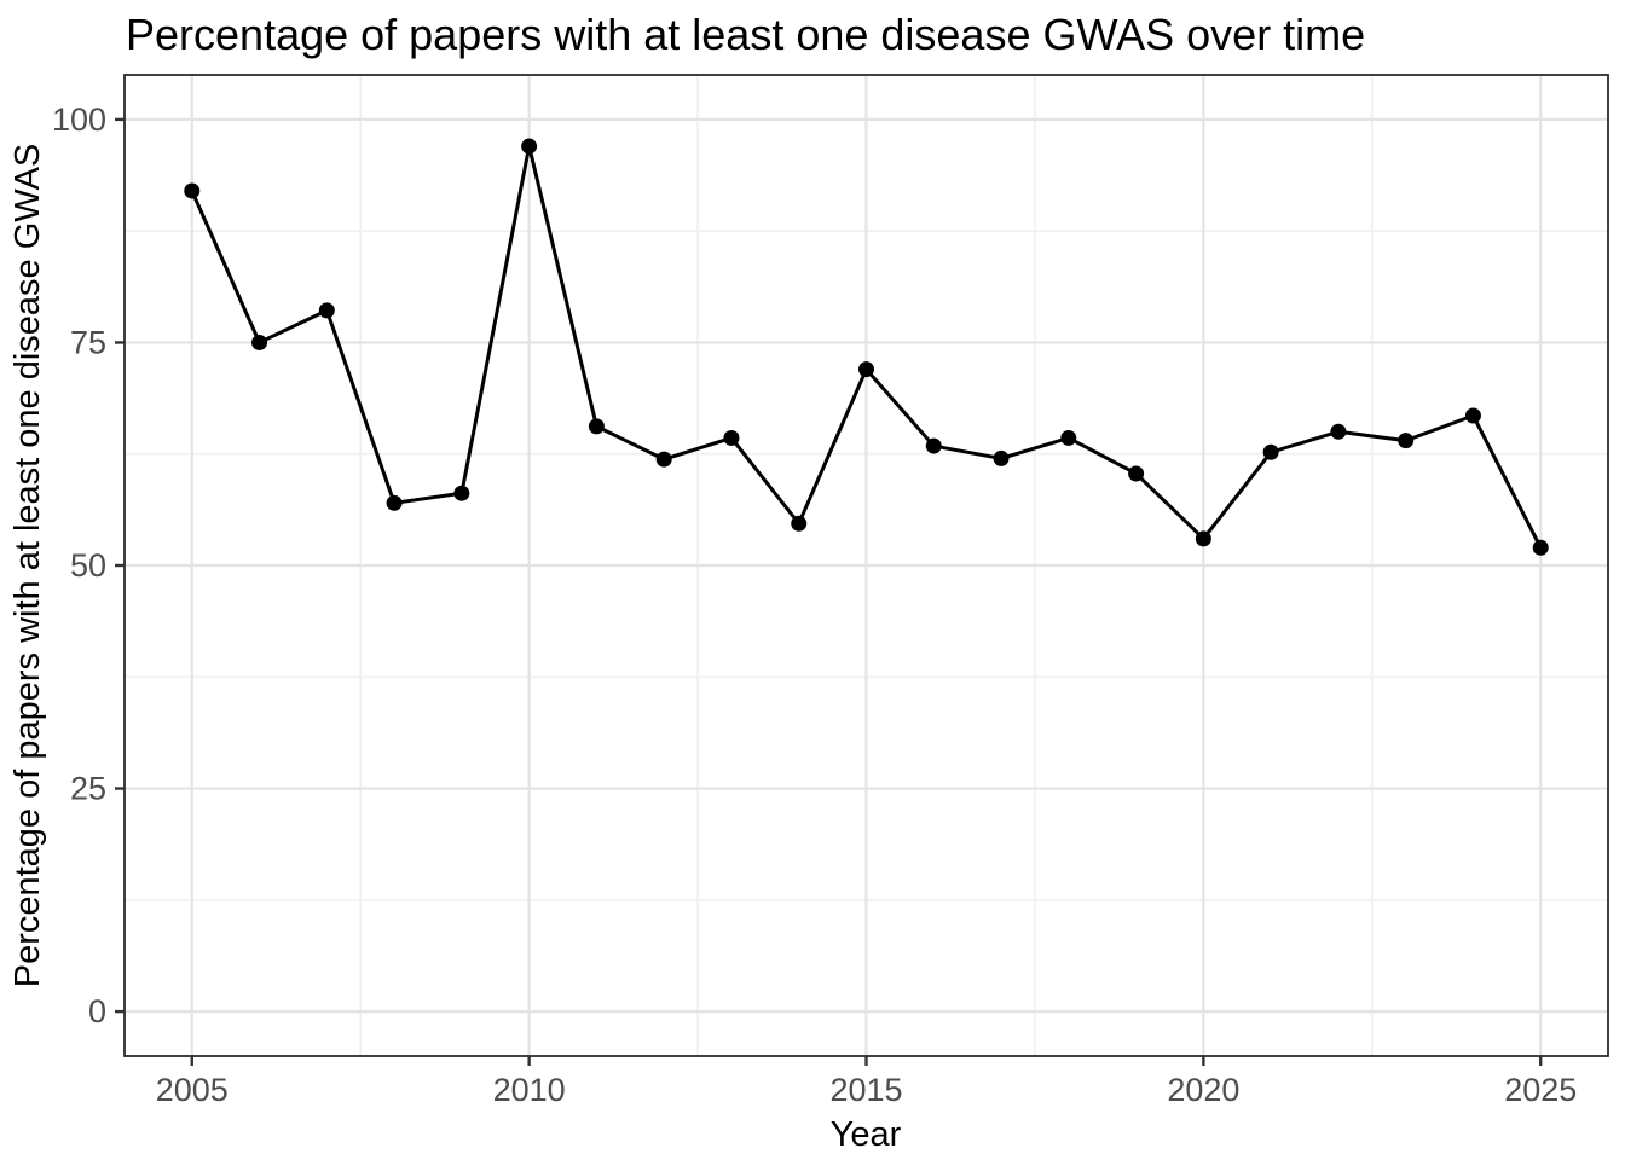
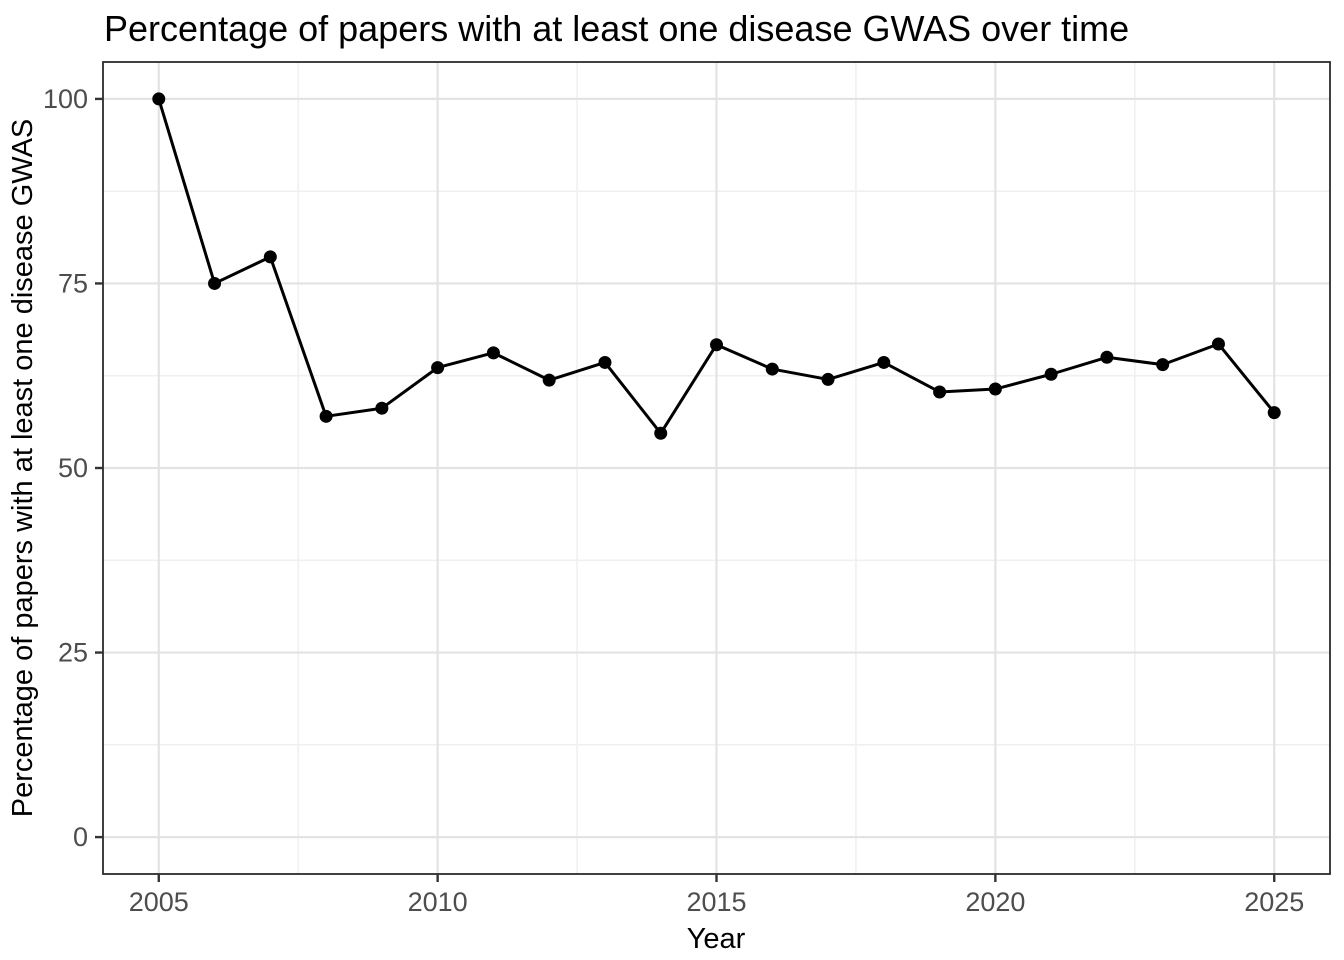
2005: 92 -> 100
2010: 97 -> 64
2015: 72 -> 67
2020: 53 -> 61
2025: 52 -> 58
